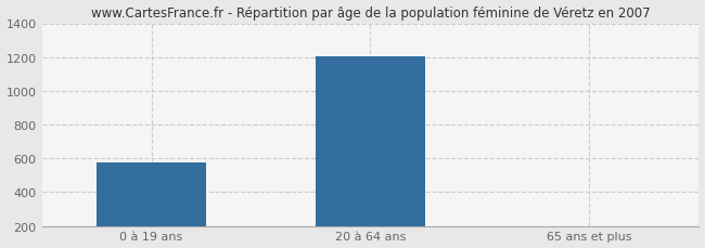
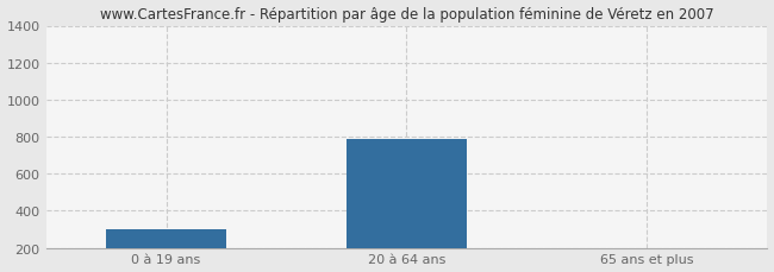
0 à 19 ans: 580 -> 300
20 à 64 ans: 1210 -> 790
